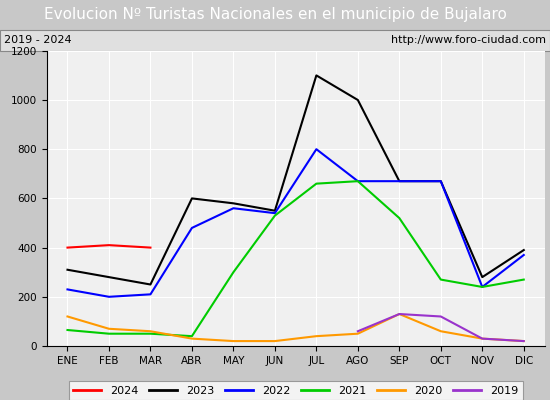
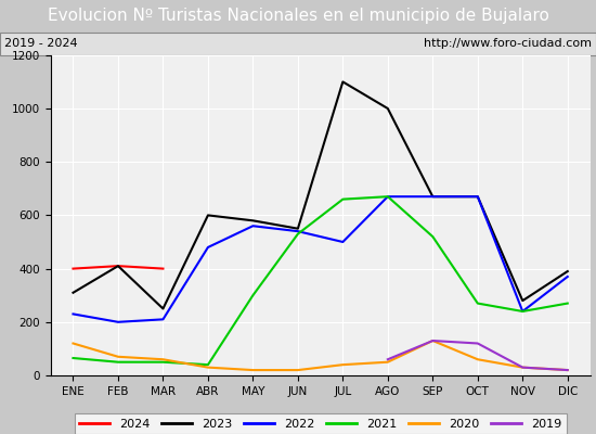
2023/FEB: 280 -> 410
2022/JUL: 800 -> 500
